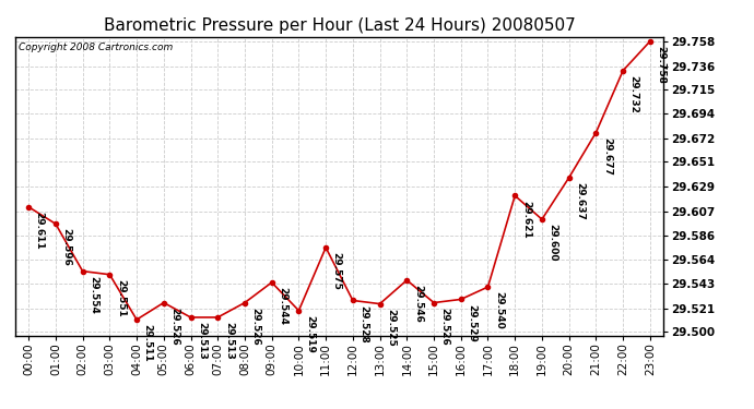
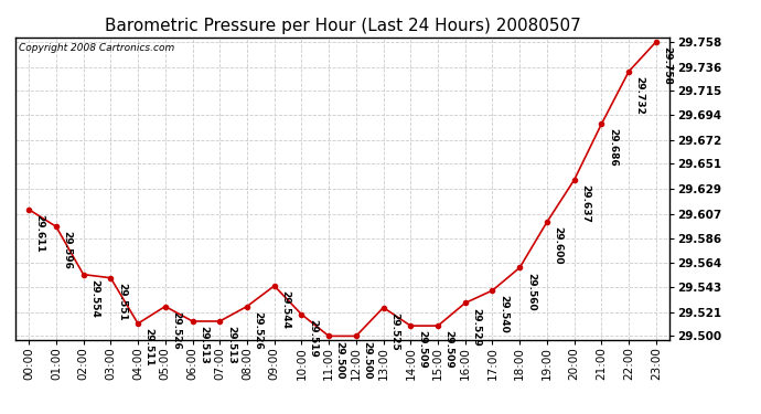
11:00: 29.575 -> 29.500
12:00: 29.528 -> 29.500
14:00: 29.546 -> 29.509
15:00: 29.526 -> 29.509
18:00: 29.621 -> 29.560
21:00: 29.677 -> 29.686
